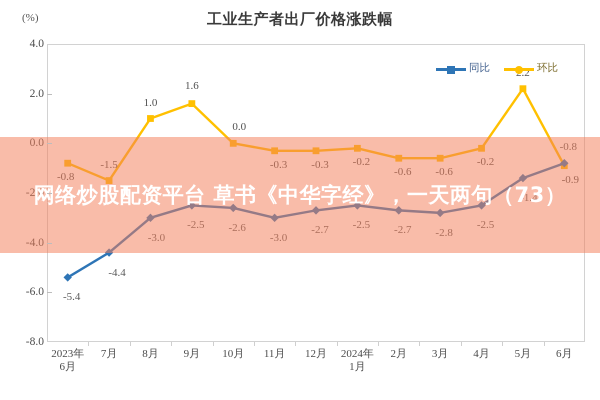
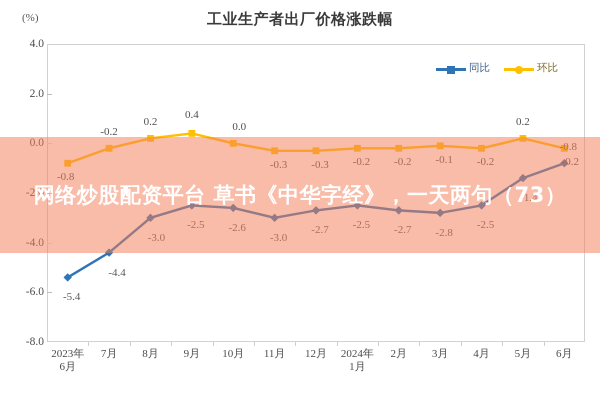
环比/7月: -1.5 -> -0.2
环比/8月: 1.0 -> 0.2
环比/9月: 1.6 -> 0.4
环比/2月: -0.6 -> -0.2
环比/3月: -0.6 -> -0.1
环比/5月: 2.2 -> 0.2
环比/6月: -0.9 -> -0.2
